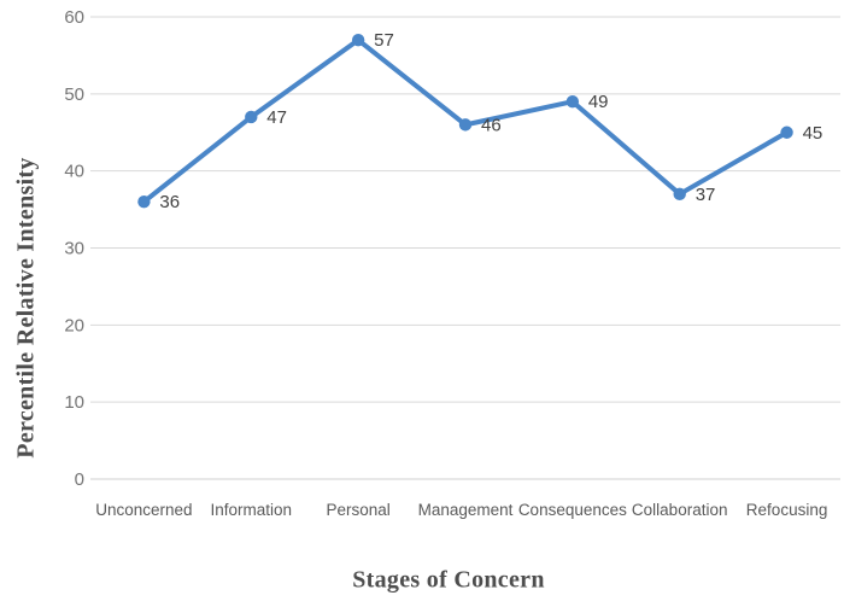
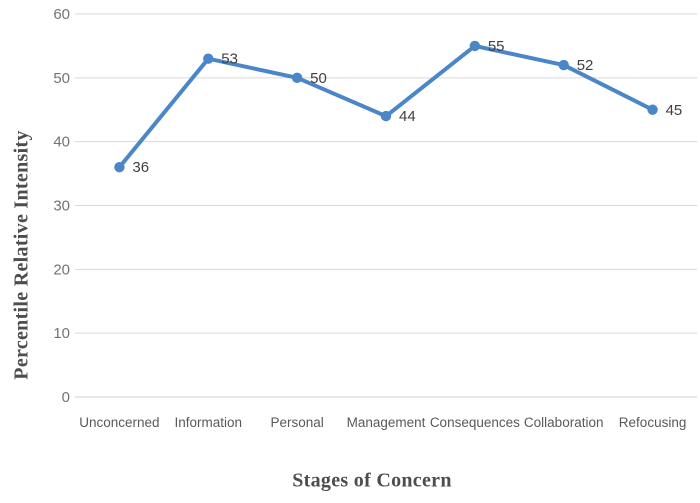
Information: 47 -> 53
Personal: 57 -> 50
Management: 46 -> 44
Consequences: 49 -> 55
Collaboration: 37 -> 52
